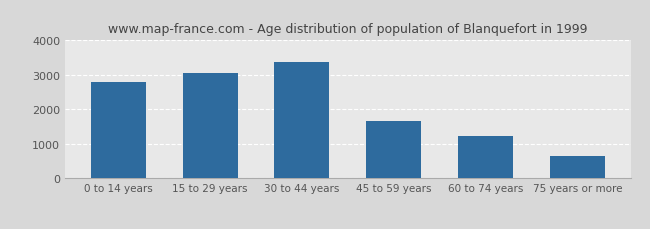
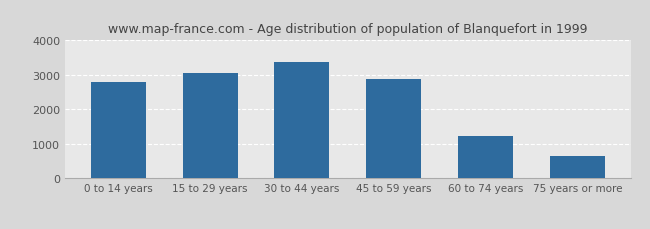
45 to 59 years: 1650 -> 2890
